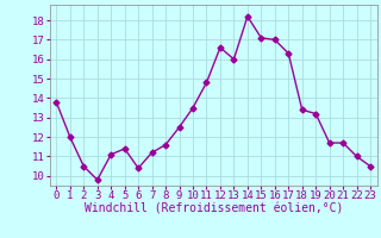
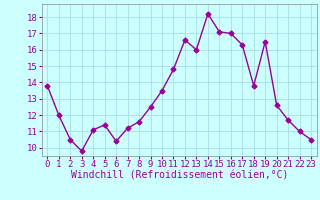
18: 13.4 -> 13.8
19: 13.2 -> 16.5
20: 11.7 -> 12.6
